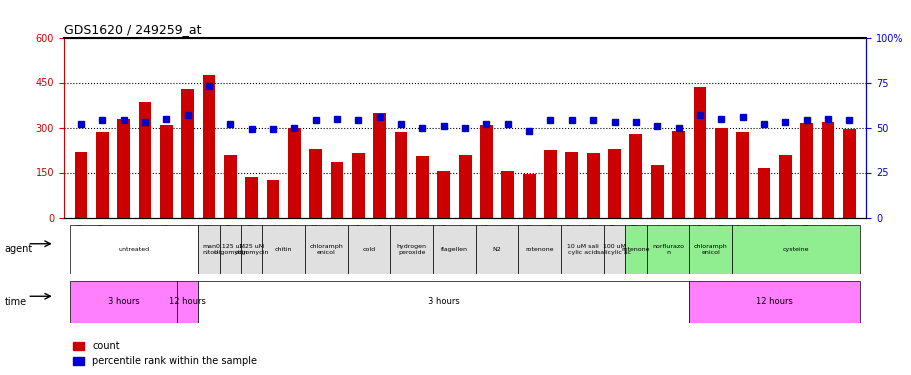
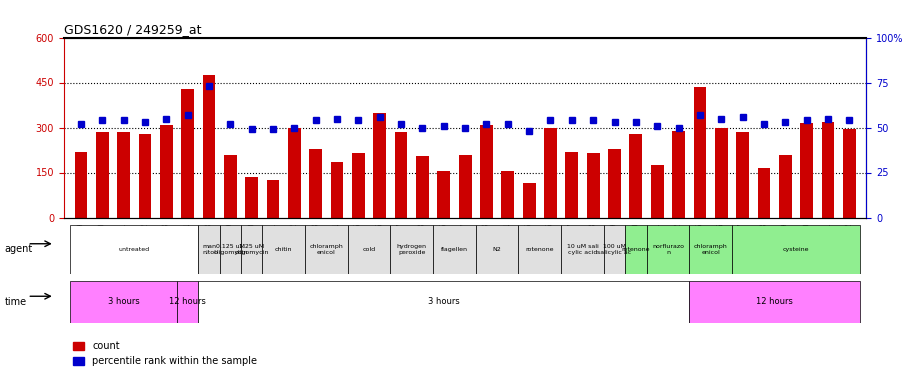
count/GSM85641: 330 -> 285
count/GSM85642: 385 -> 280
count/GSM85645: 145 -> 115
count/GSM85646: 225 -> 300
